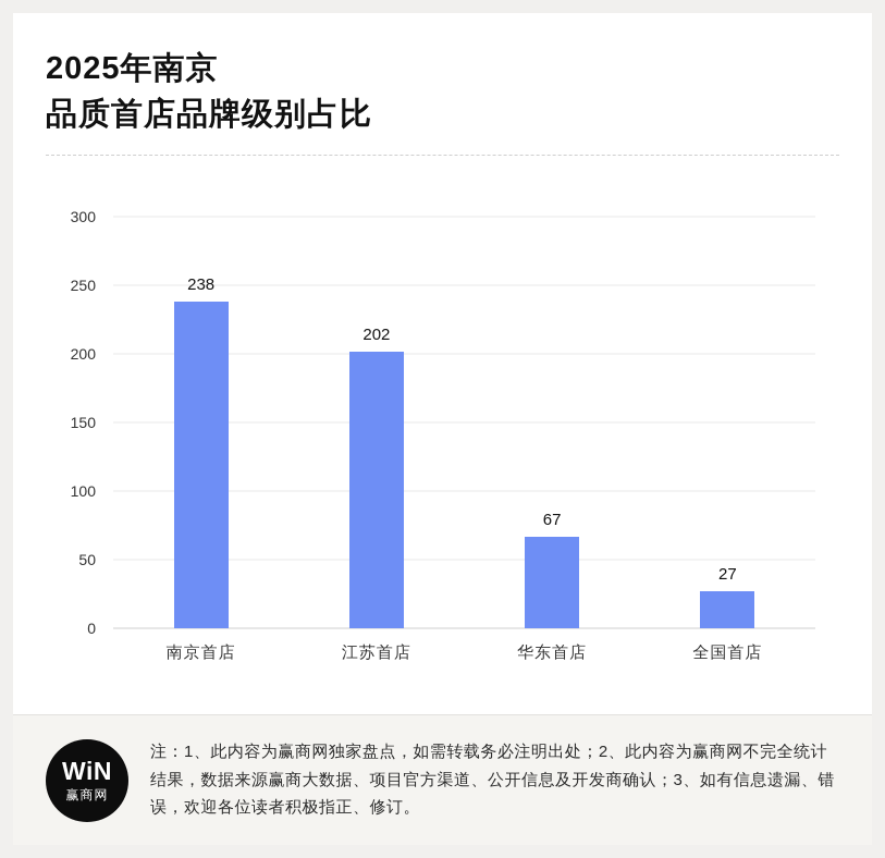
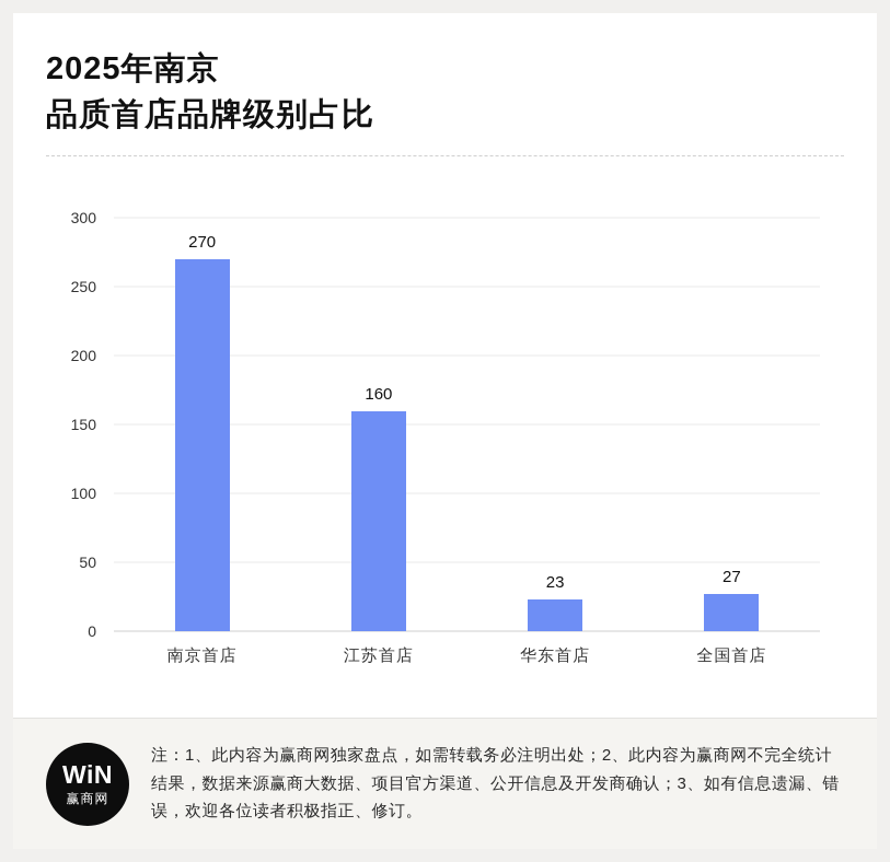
南京首店: 238 -> 270
江苏首店: 202 -> 160
华东首店: 67 -> 23
